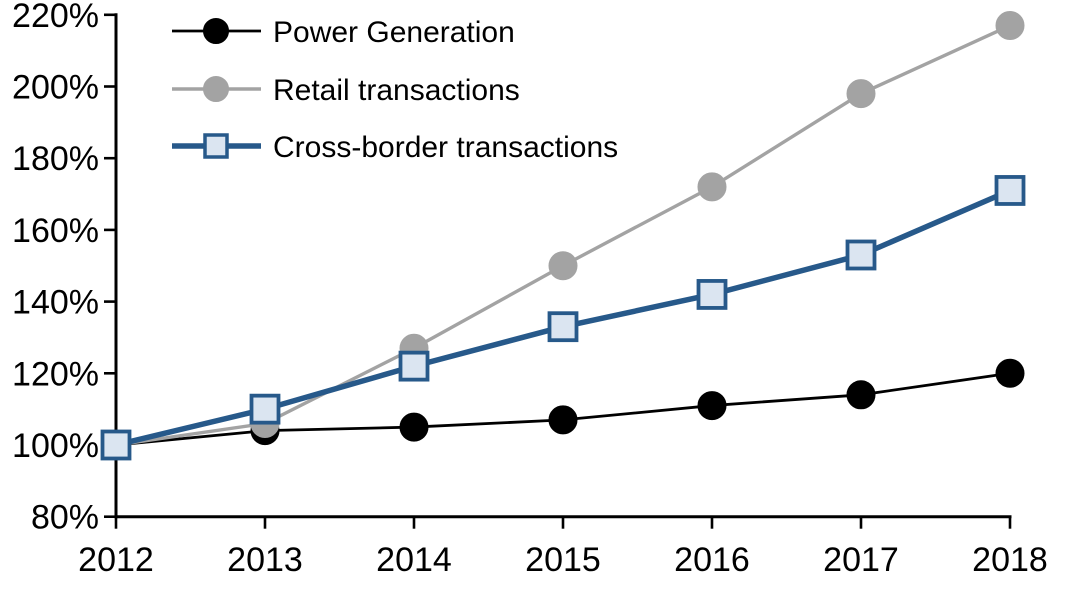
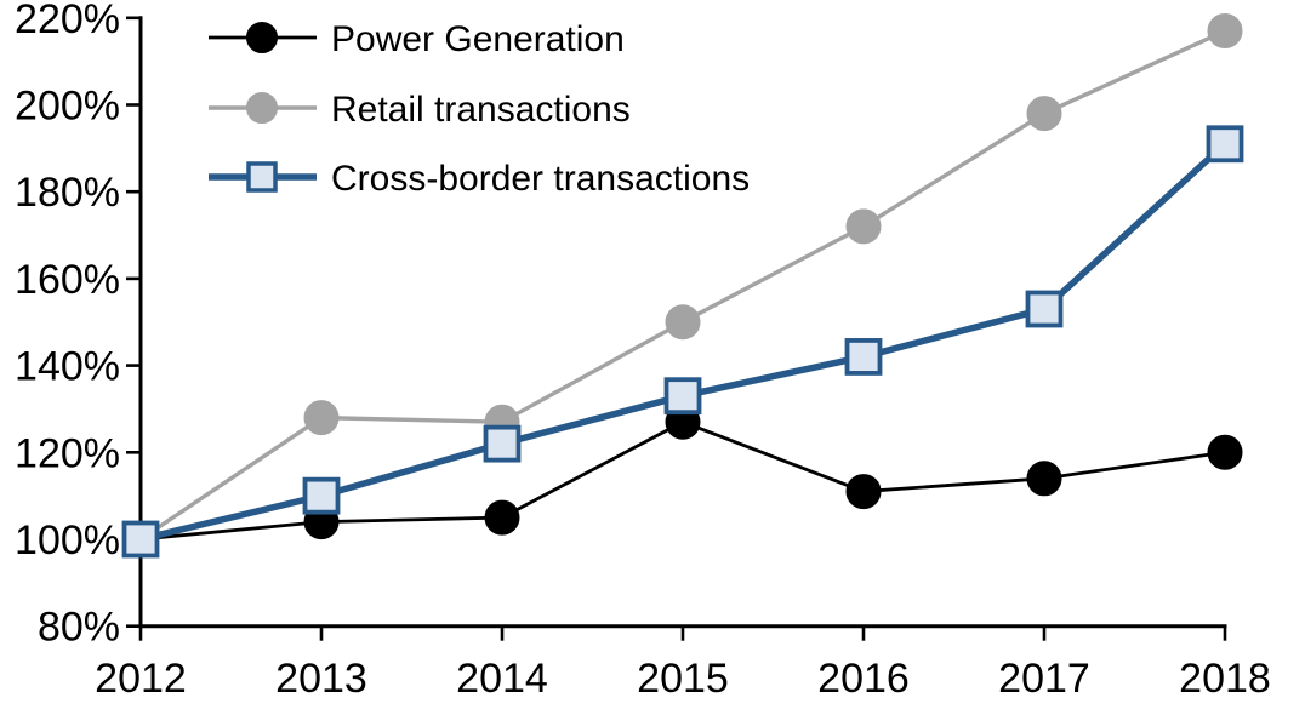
Retail transactions/2013: 106% -> 128%
Power Generation/2015: 107% -> 127%
Cross-border transactions/2018: 171% -> 191%
